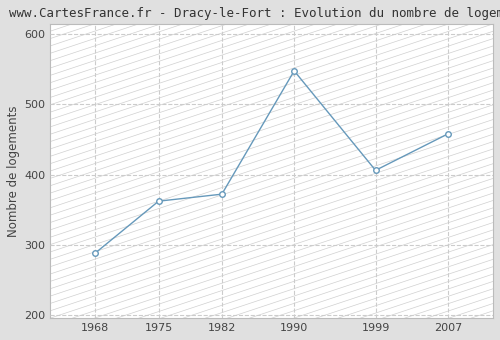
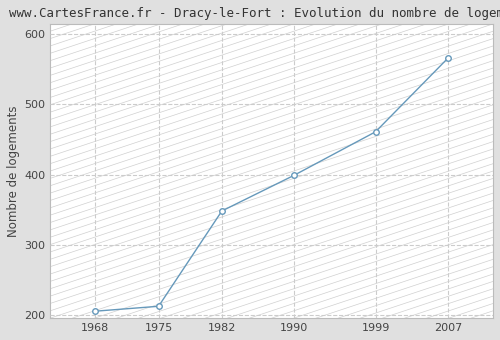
1968: 288 -> 205
1975: 362 -> 212
1982: 372 -> 348
1990: 548 -> 399
1999: 406 -> 461
2007: 458 -> 566
